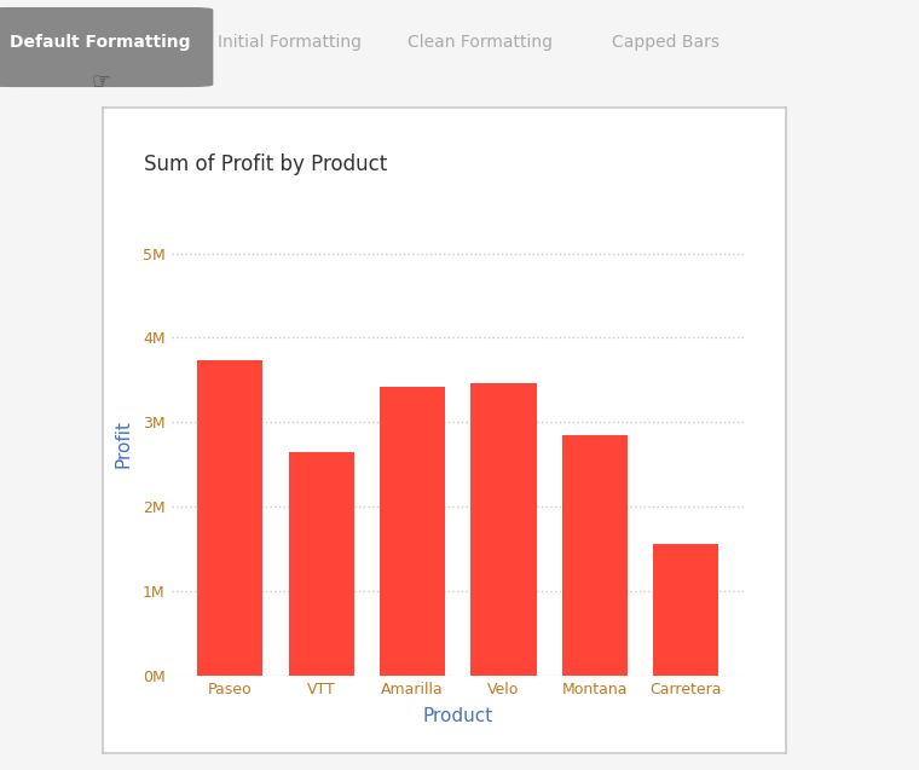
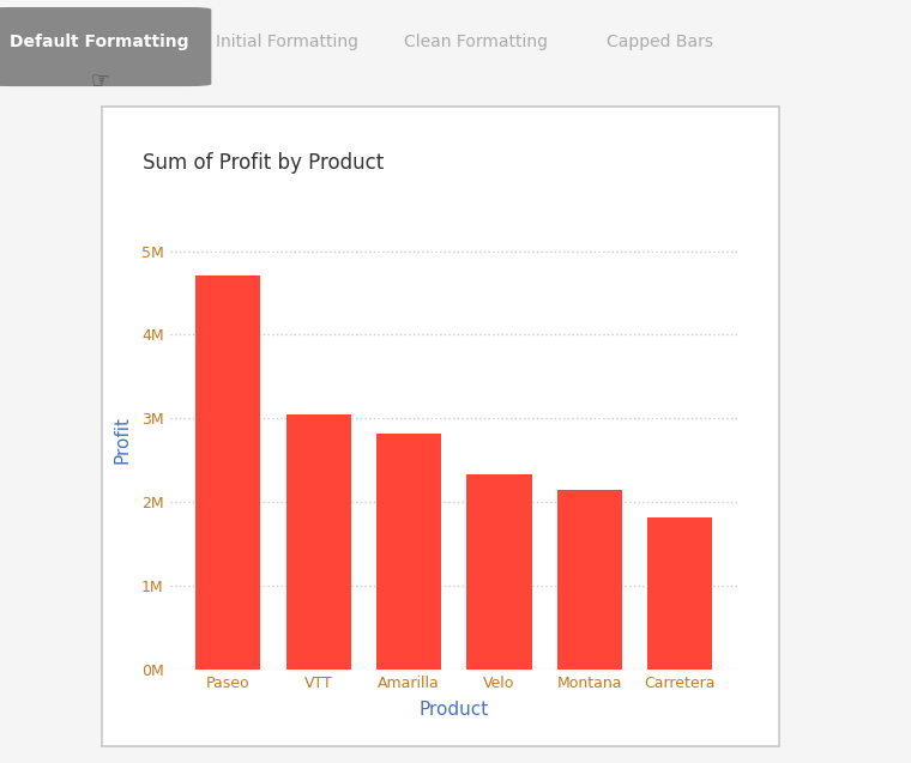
Paseo: 3.74M -> 4.70M
VTT: 2.64M -> 3.05M
Amarilla: 3.42M -> 2.82M
Velo: 3.46M -> 2.33M
Montana: 2.84M -> 2.15M
Carretera: 1.56M -> 1.82M
